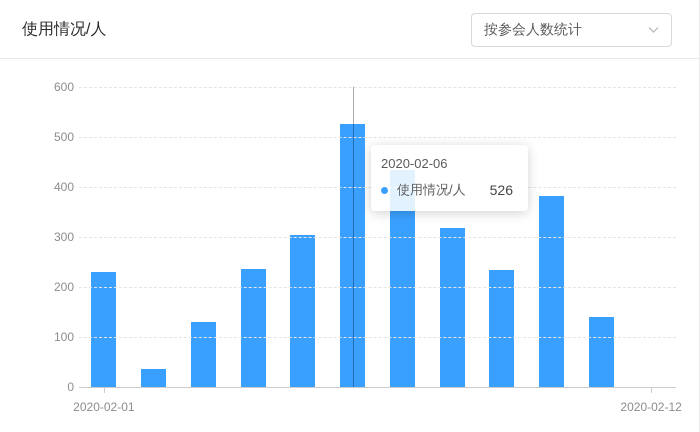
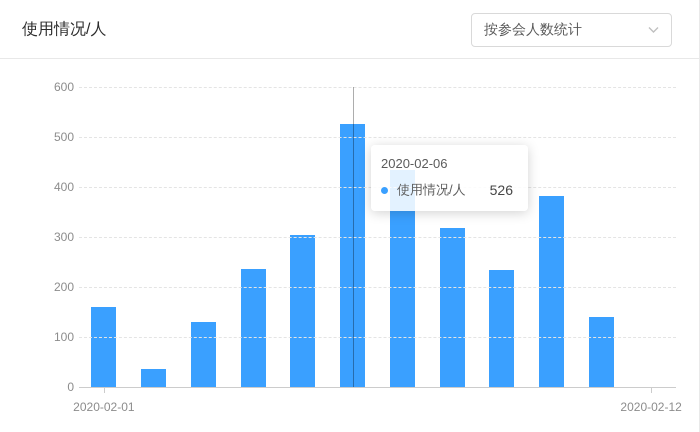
2020-02-01: 230 -> 160
